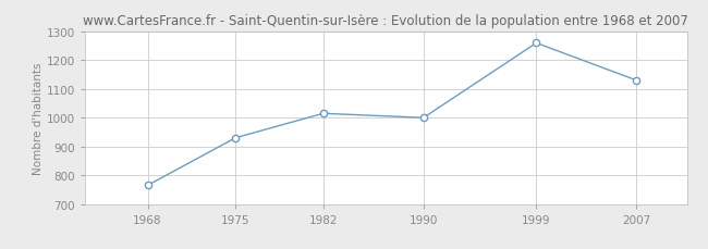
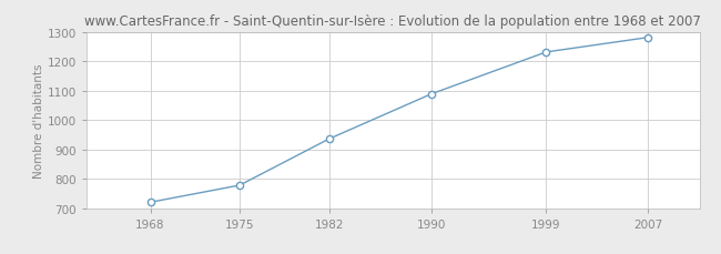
1968: 765 -> 720
1975: 930 -> 778
1982: 1015 -> 936
1990: 1000 -> 1089
1999: 1260 -> 1232
2007: 1130 -> 1282
